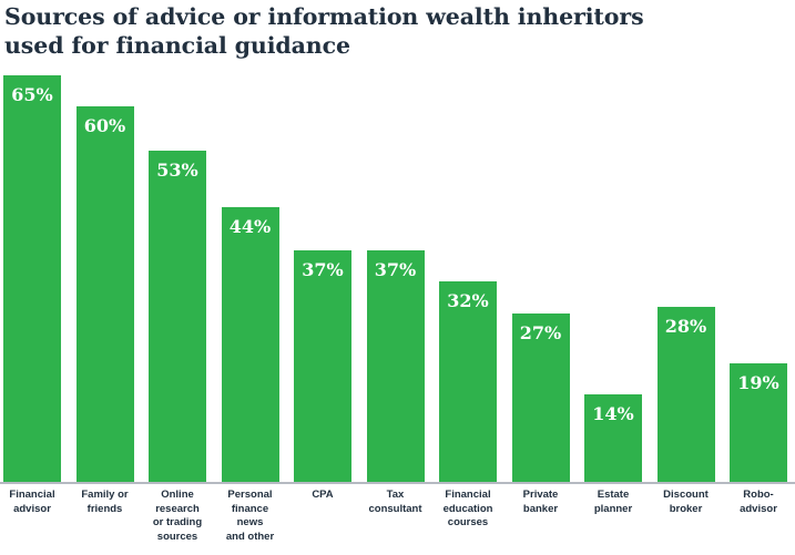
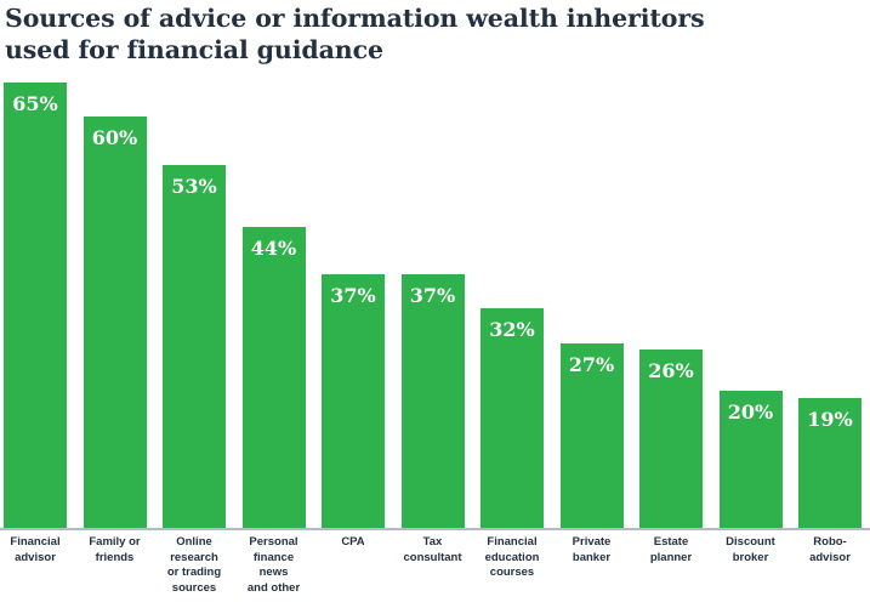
Estate planner: 14% -> 26%
Discount broker: 28% -> 20%
